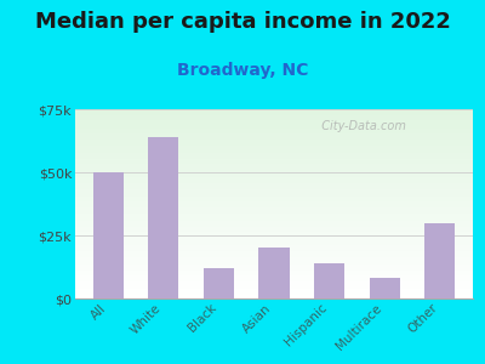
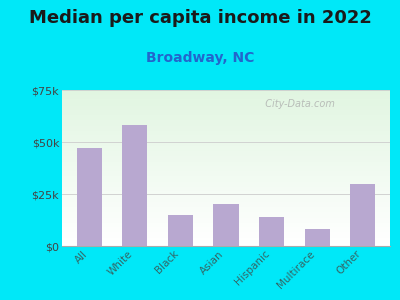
All: $50k -> $47k
White: $64k -> $58k
Black: $12k -> $15k
